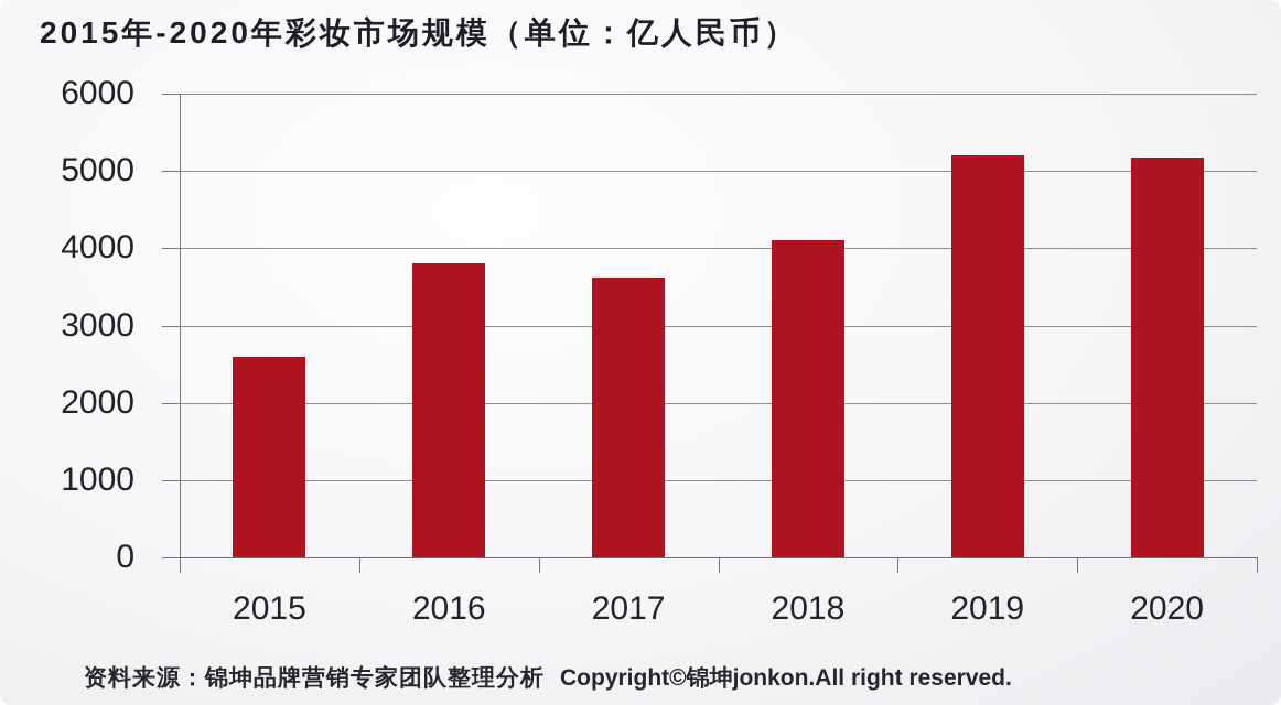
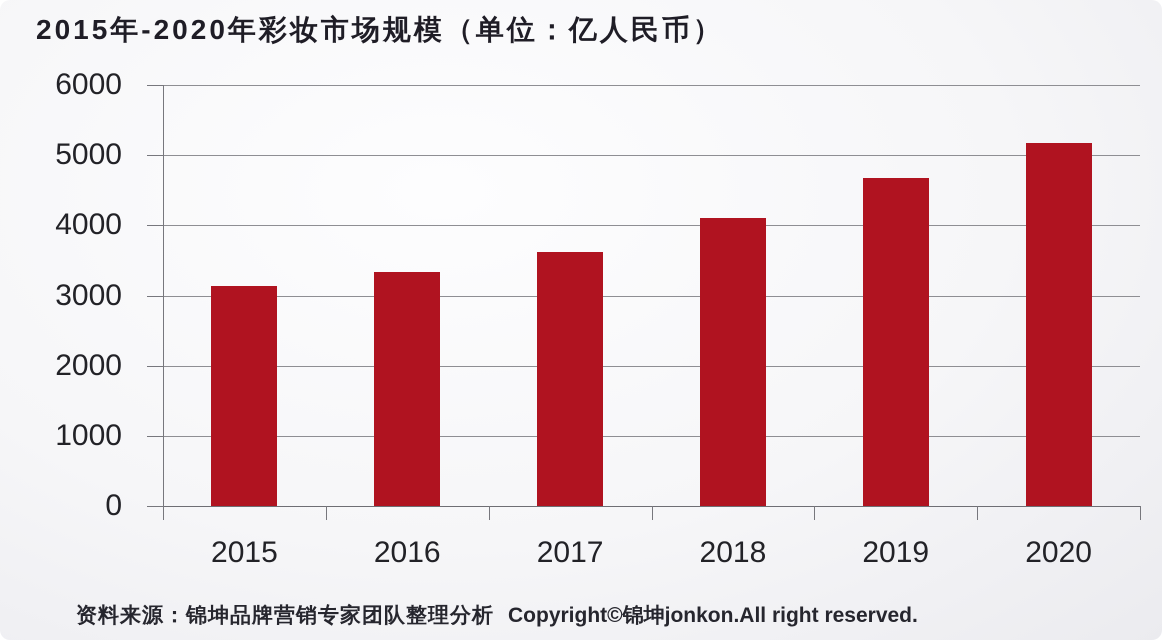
2015: 2600 -> 3100
2016: 3800 -> 3300
2019: 5200 -> 4700
